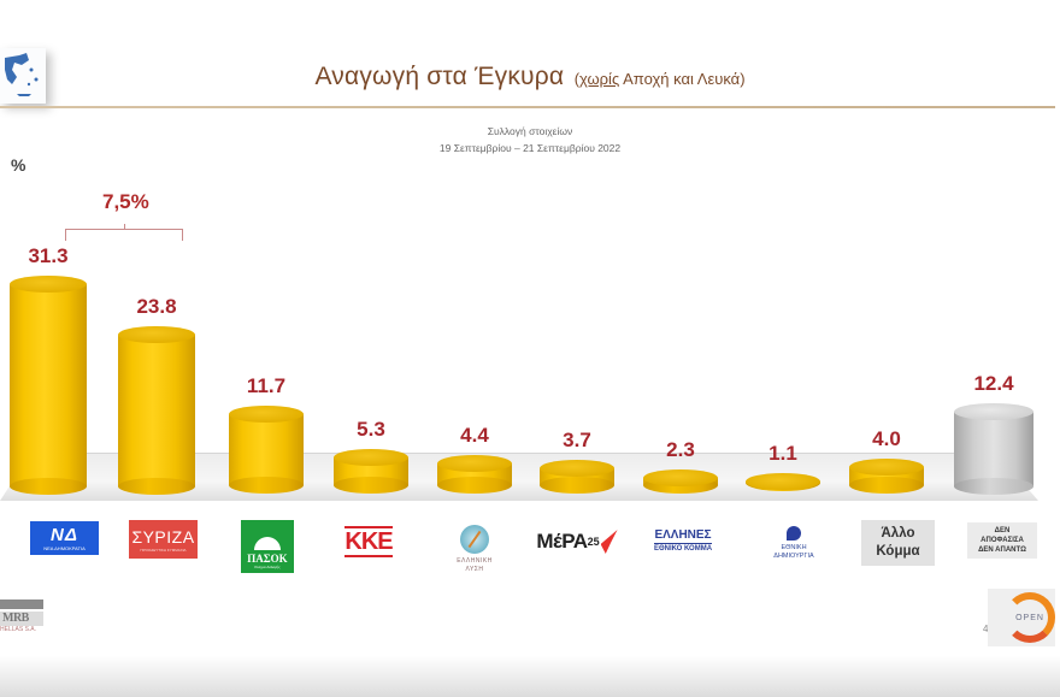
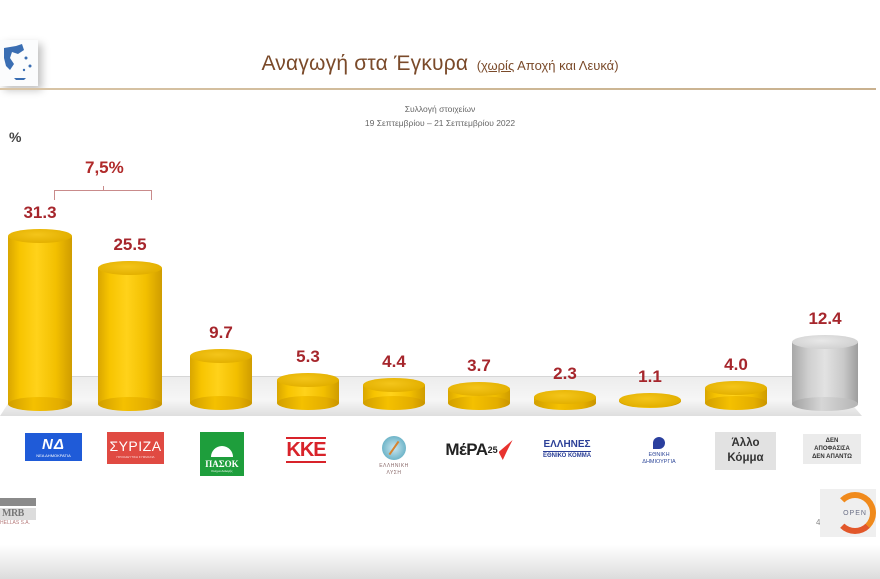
ΣΥΡΙΖΑ: 23.8 -> 25.5
ΠΑΣΟΚ: 11.7 -> 9.7
